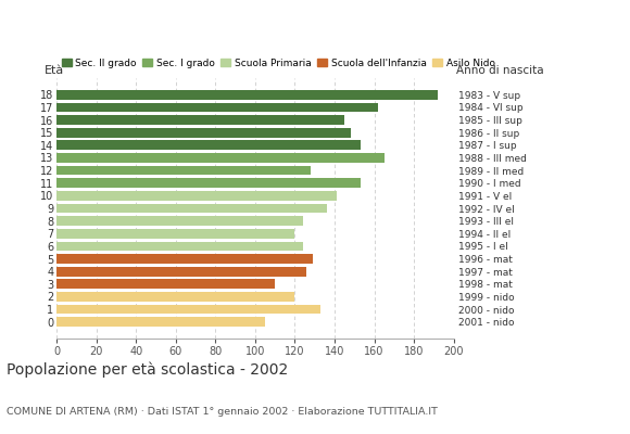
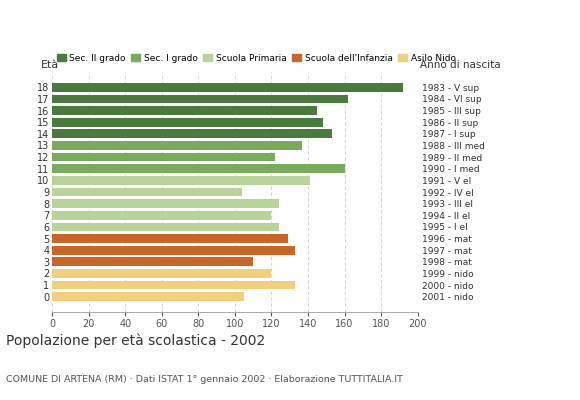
13: 165 -> 137
12: 128 -> 122
11: 153 -> 160
9: 136 -> 104
4: 126 -> 133
